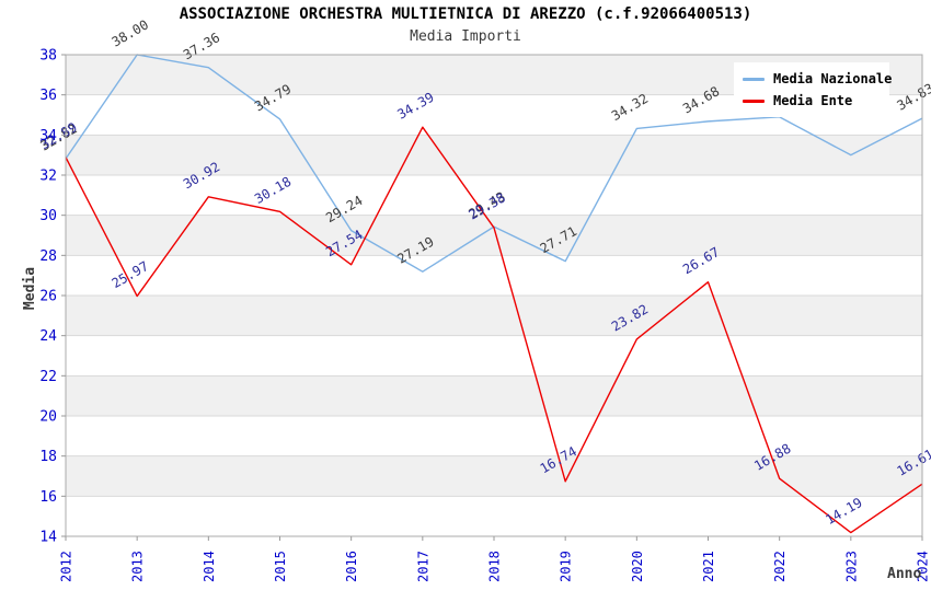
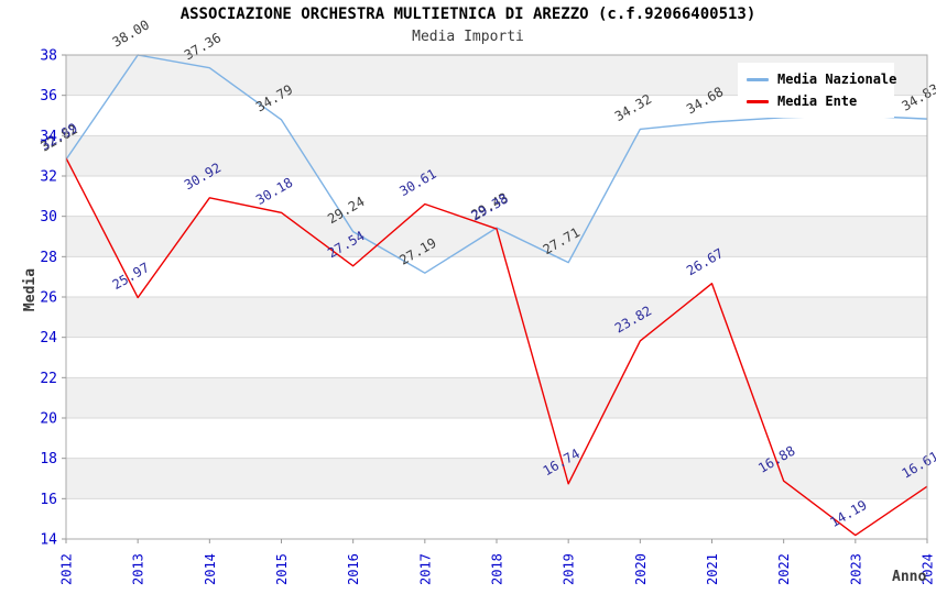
Media Ente/2017: 34.39 -> 30.61
Media Nazionale/2023: 33.0 -> 35.0
